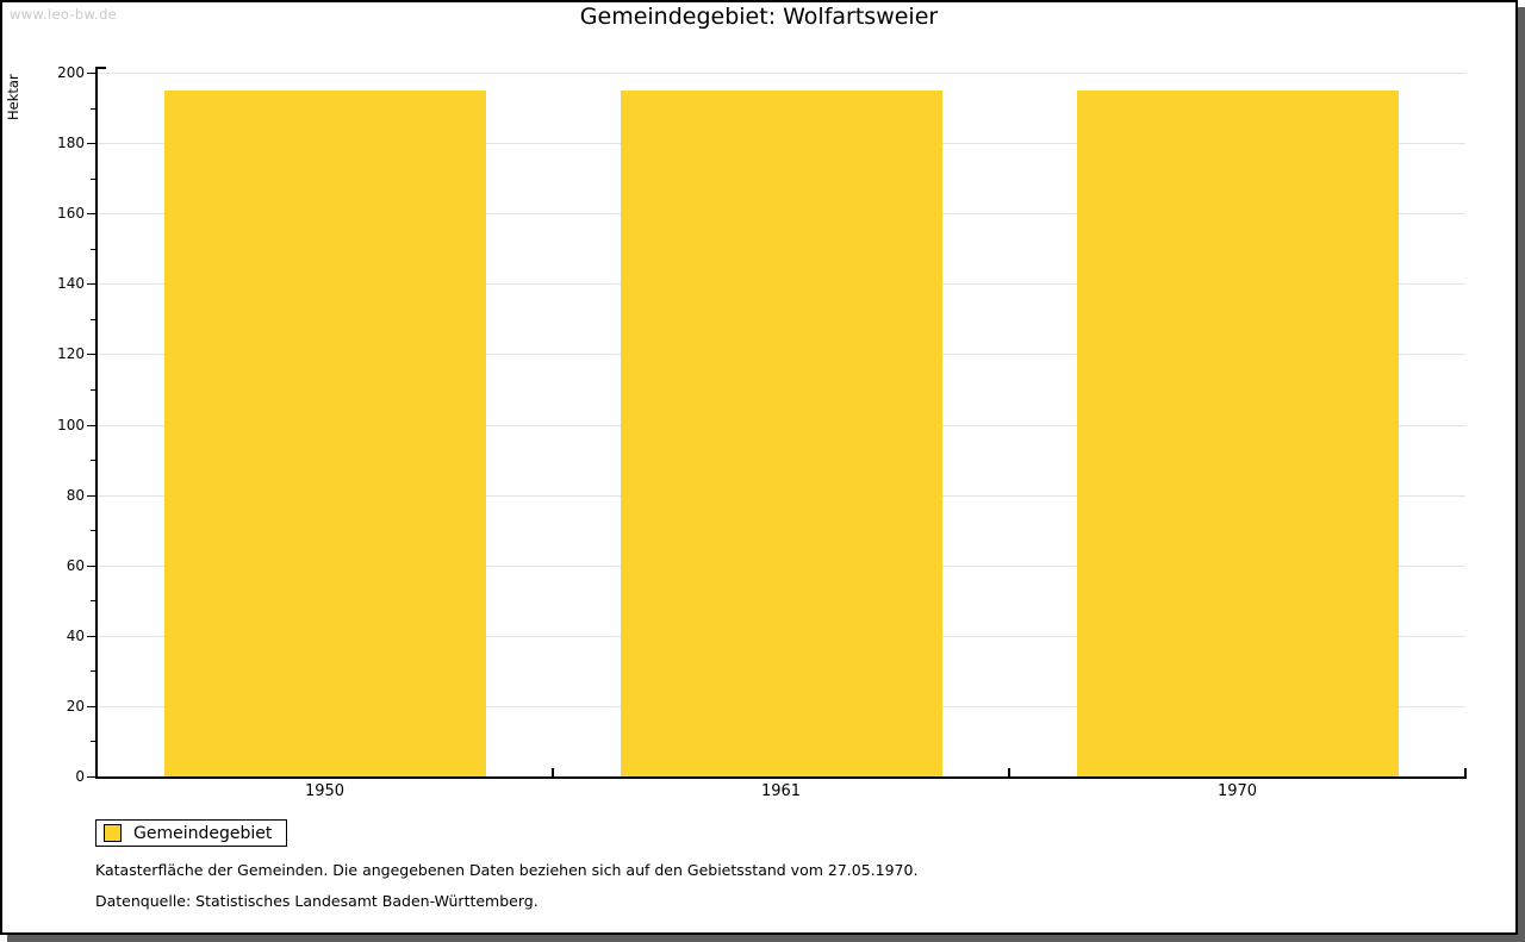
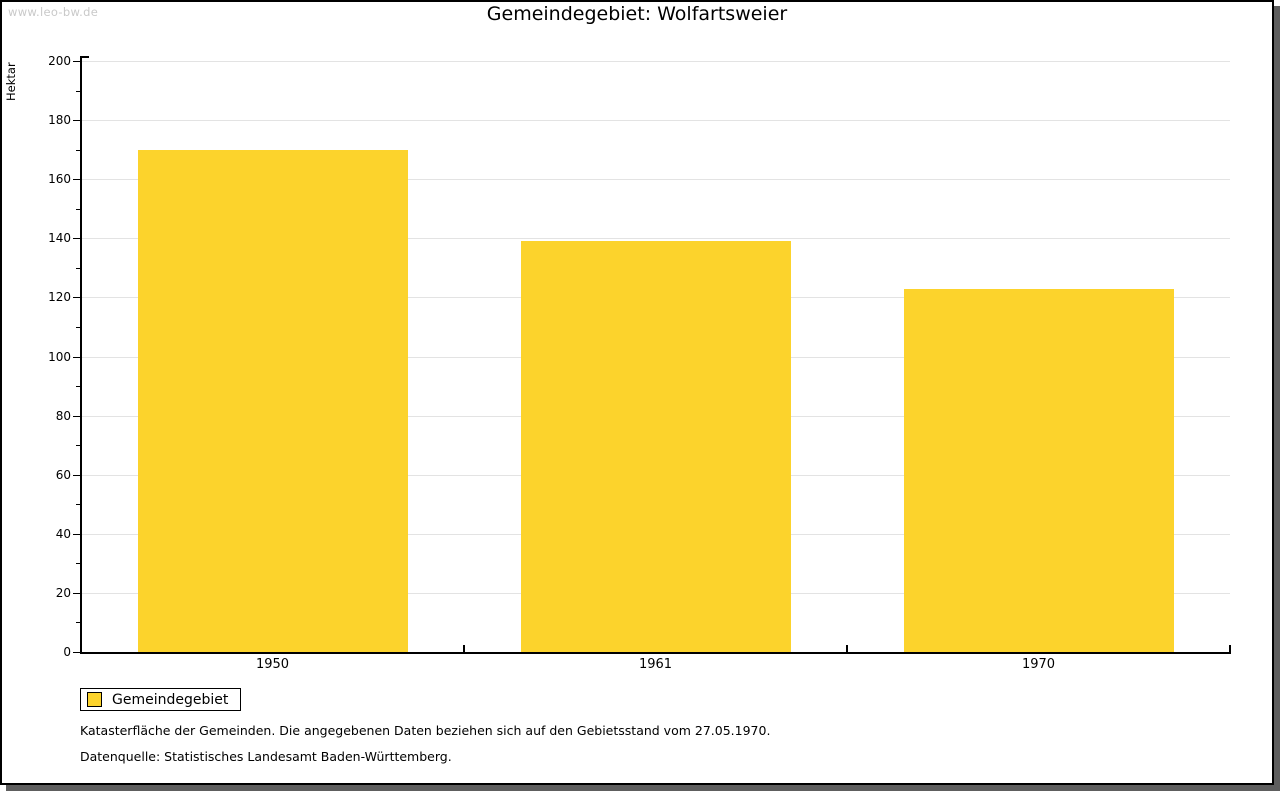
1950: 195 -> 170
1961: 195 -> 139
1970: 195 -> 123
